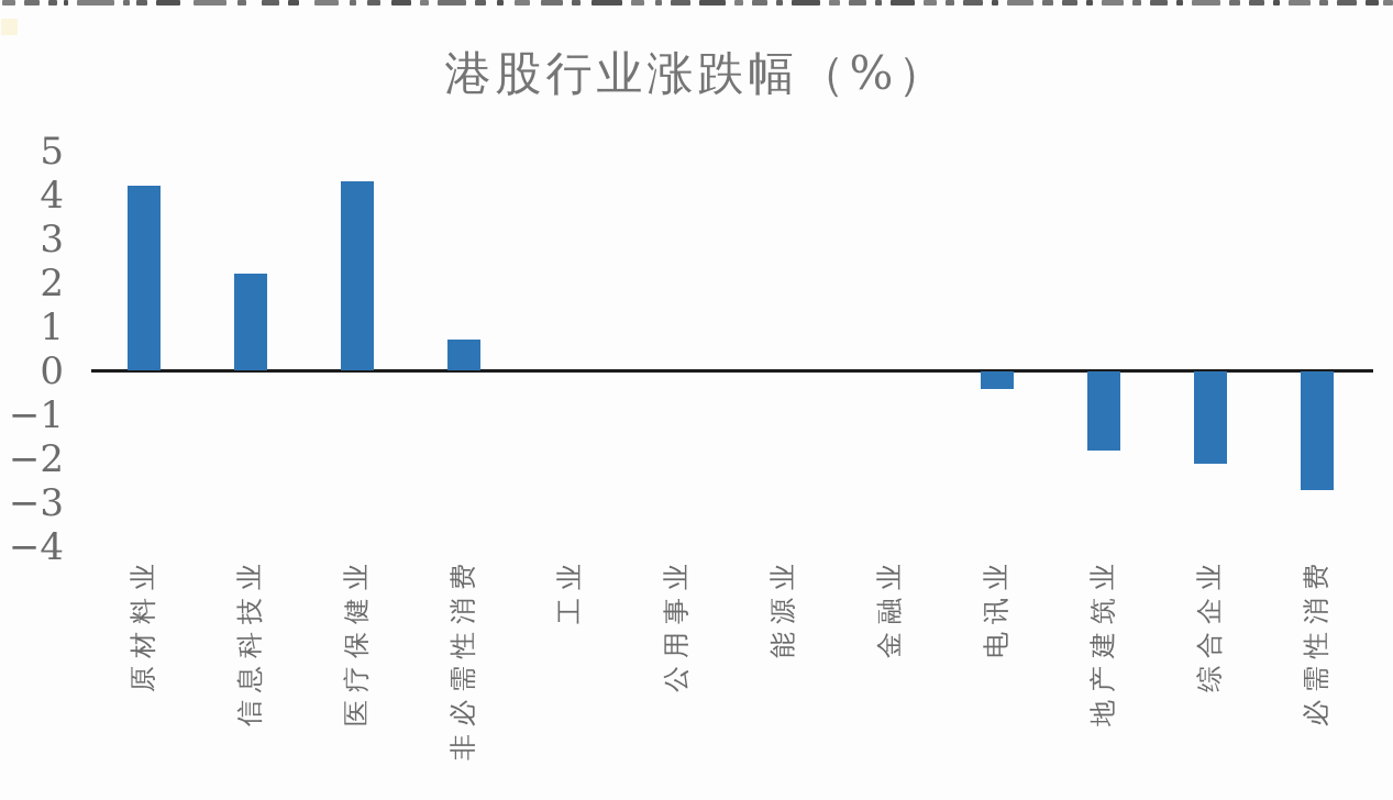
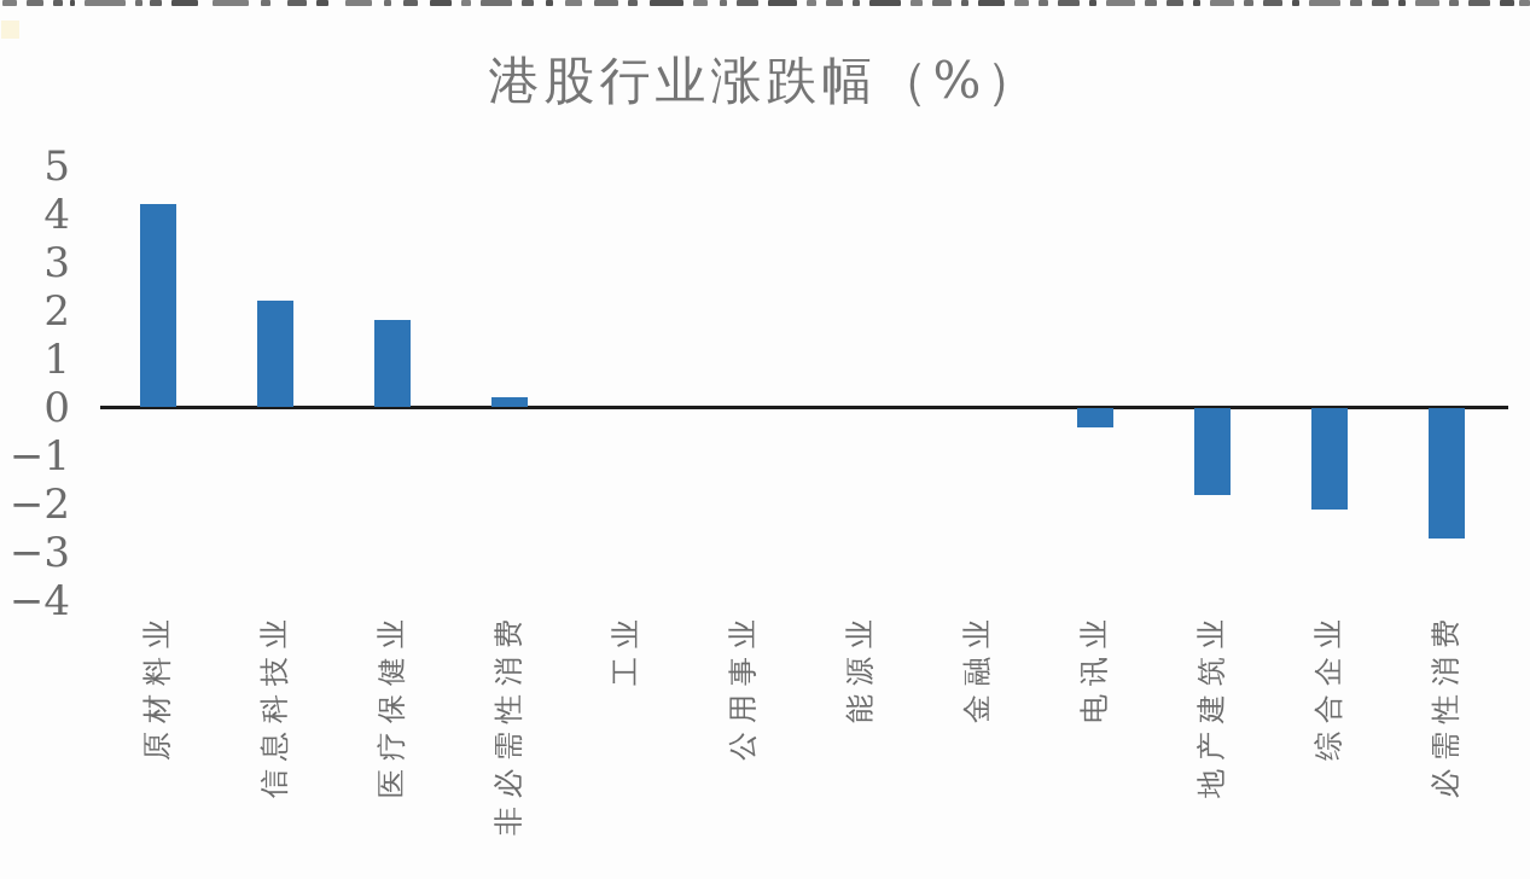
医疗保健业: 4.3 -> 1.8
非必需性消费: 0.7 -> 0.2
